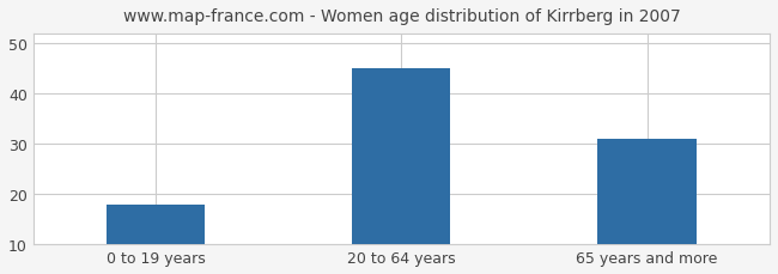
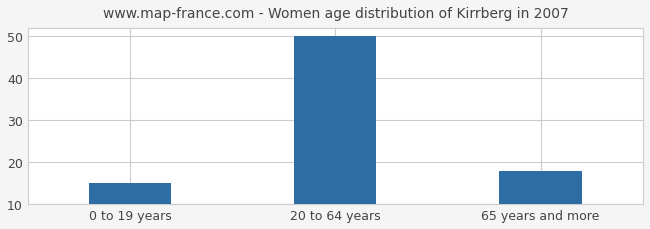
0 to 19 years: 18 -> 15
20 to 64 years: 45 -> 50
65 years and more: 31 -> 18
